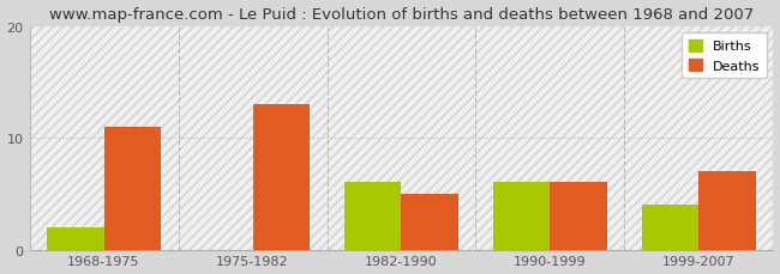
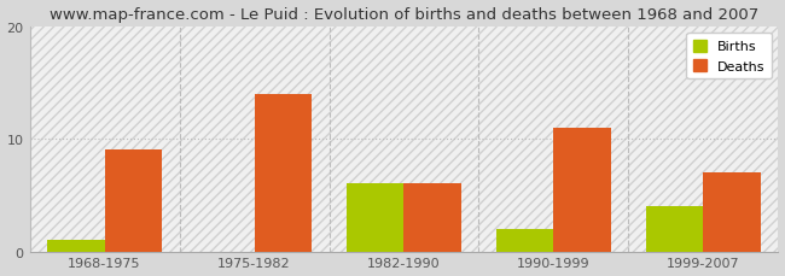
Births/1968-1975: 2 -> 1
Deaths/1968-1975: 11 -> 9
Deaths/1975-1982: 13 -> 14
Deaths/1982-1990: 5 -> 6
Births/1990-1999: 6 -> 2
Deaths/1990-1999: 6 -> 11
